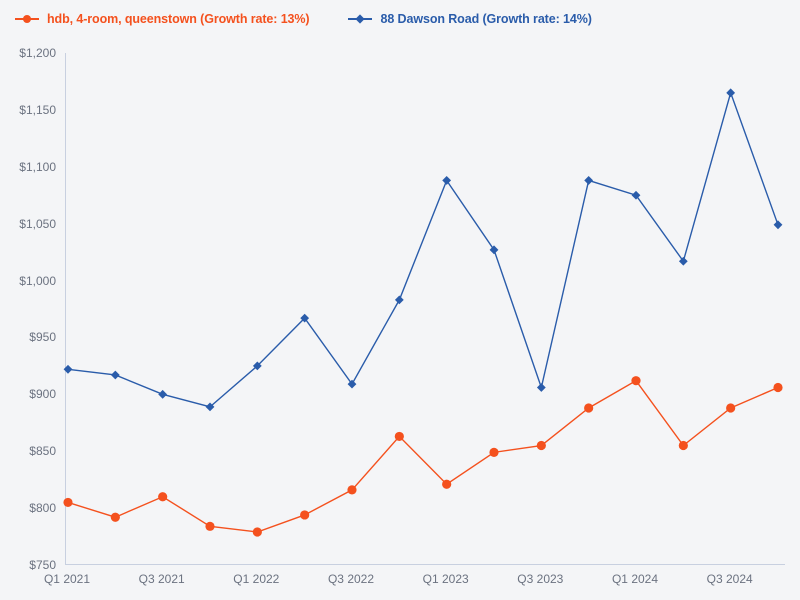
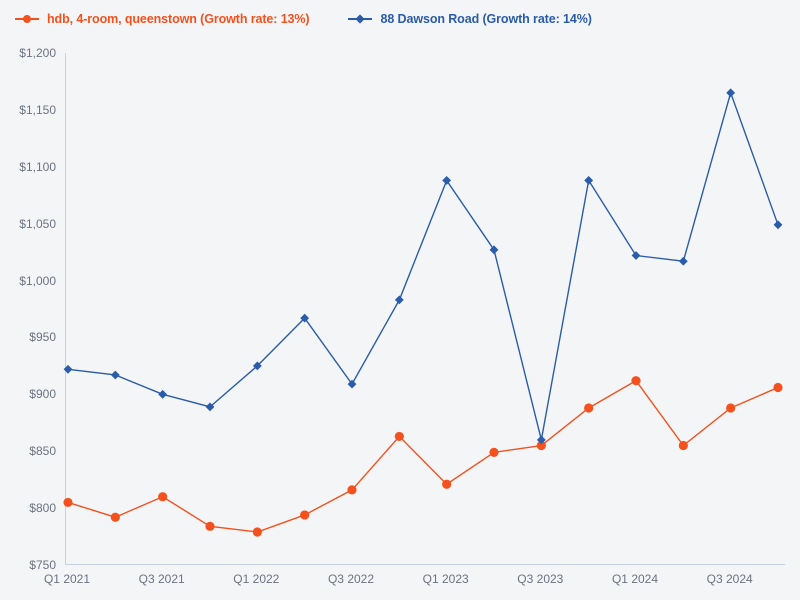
88 Dawson Road (Growth rate: 14%)/Q3 2023: $906 -> $860
88 Dawson Road (Growth rate: 14%)/Q1 2024: $1075 -> $1022
